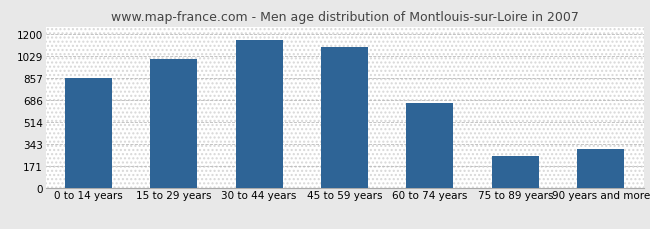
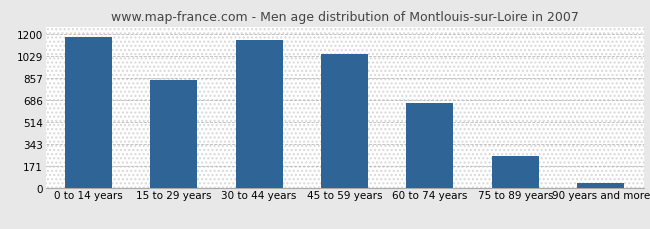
0 to 14 years: 860 -> 1180
15 to 29 years: 1010 -> 840
45 to 59 years: 1100 -> 1040
90 years and more: 300 -> 40
